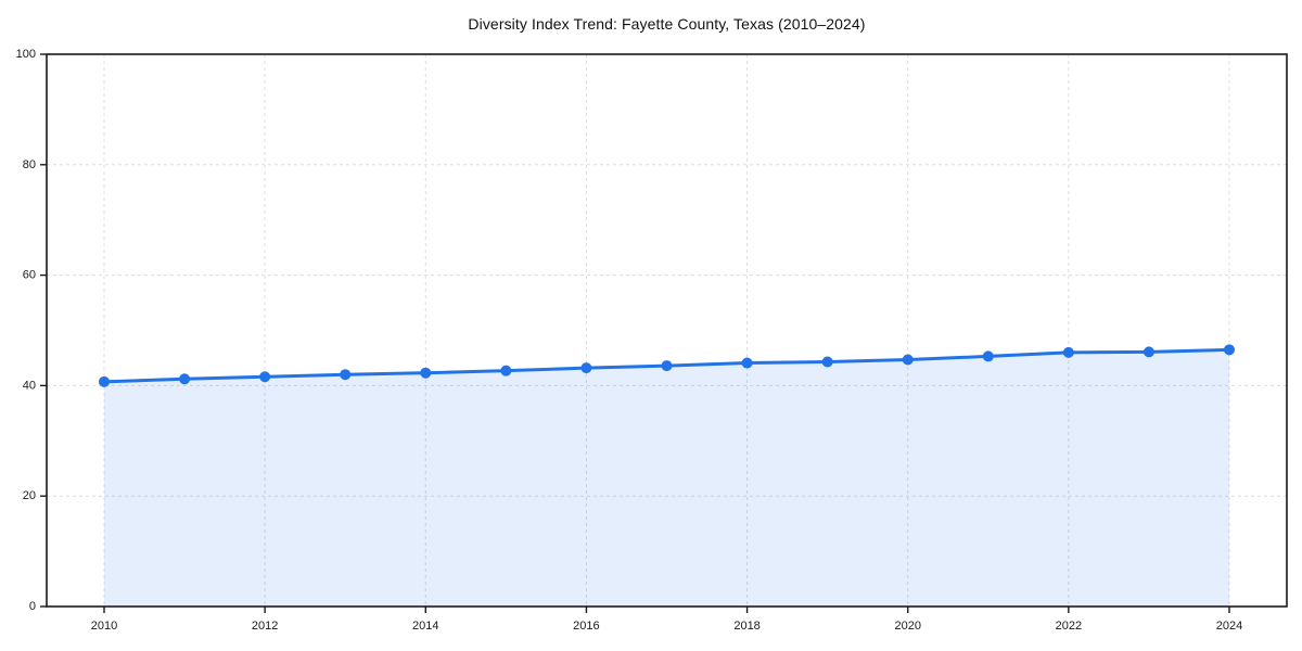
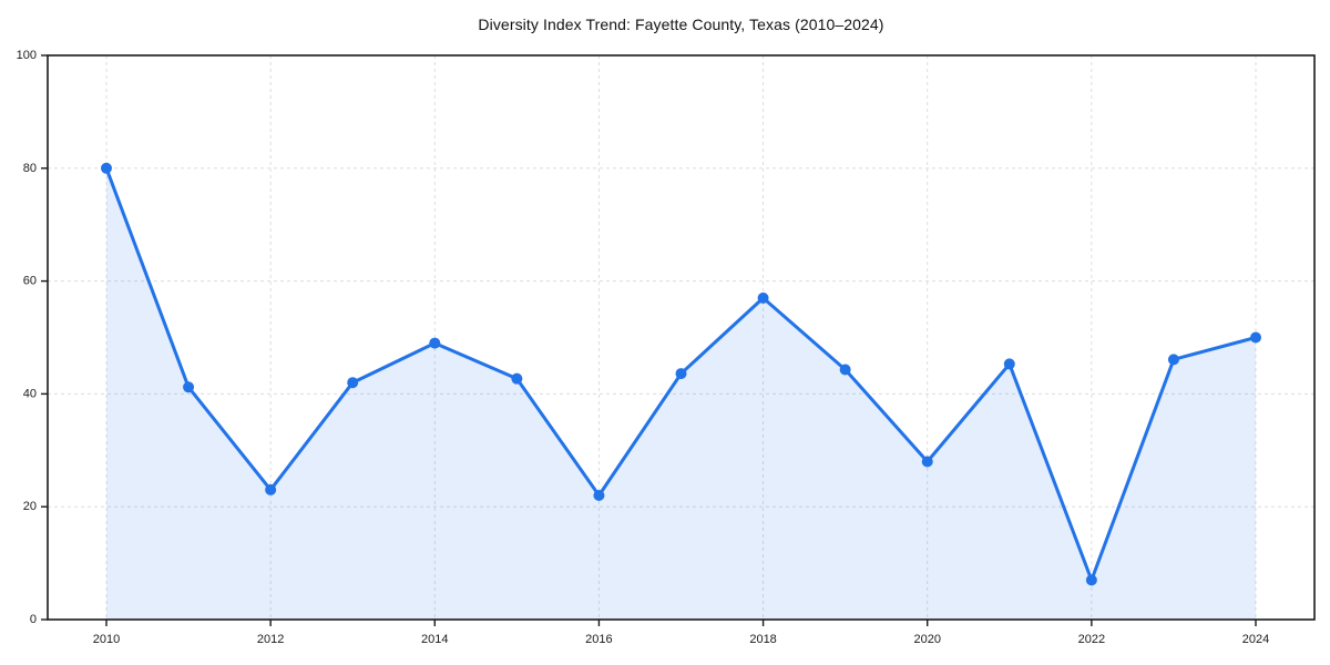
2010: 41 -> 80
2012: 42 -> 23
2014: 42 -> 49
2016: 43 -> 22
2018: 44 -> 57
2020: 45 -> 28
2022: 46 -> 7
2024: 46 -> 50
